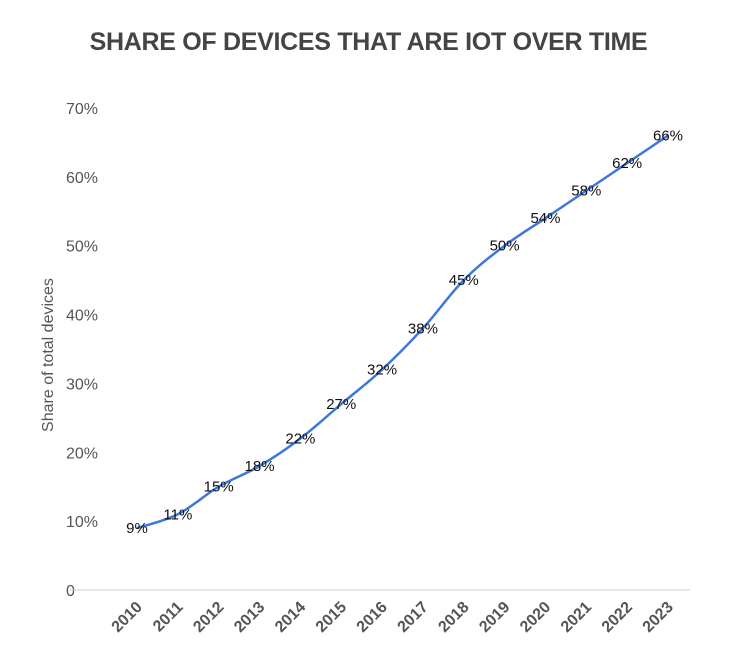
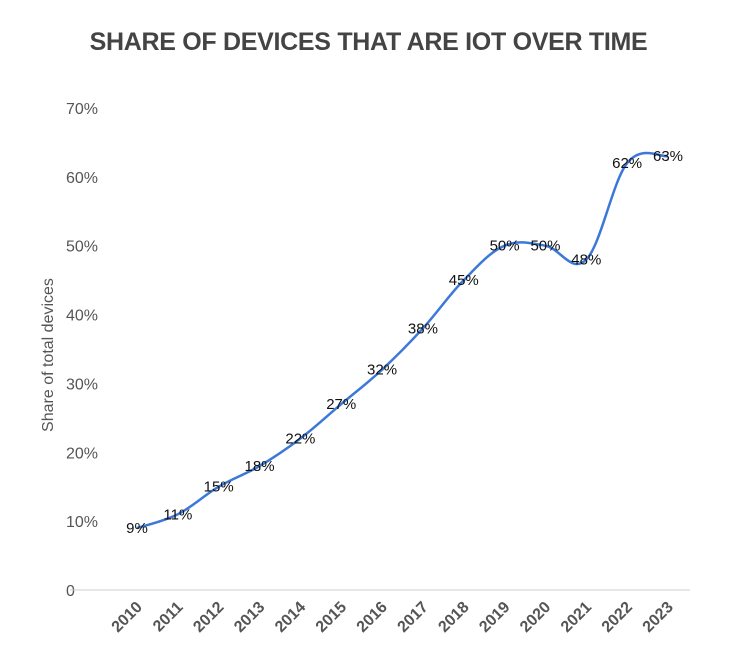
2020: 54% -> 50%
2021: 58% -> 48%
2023: 66% -> 63%
